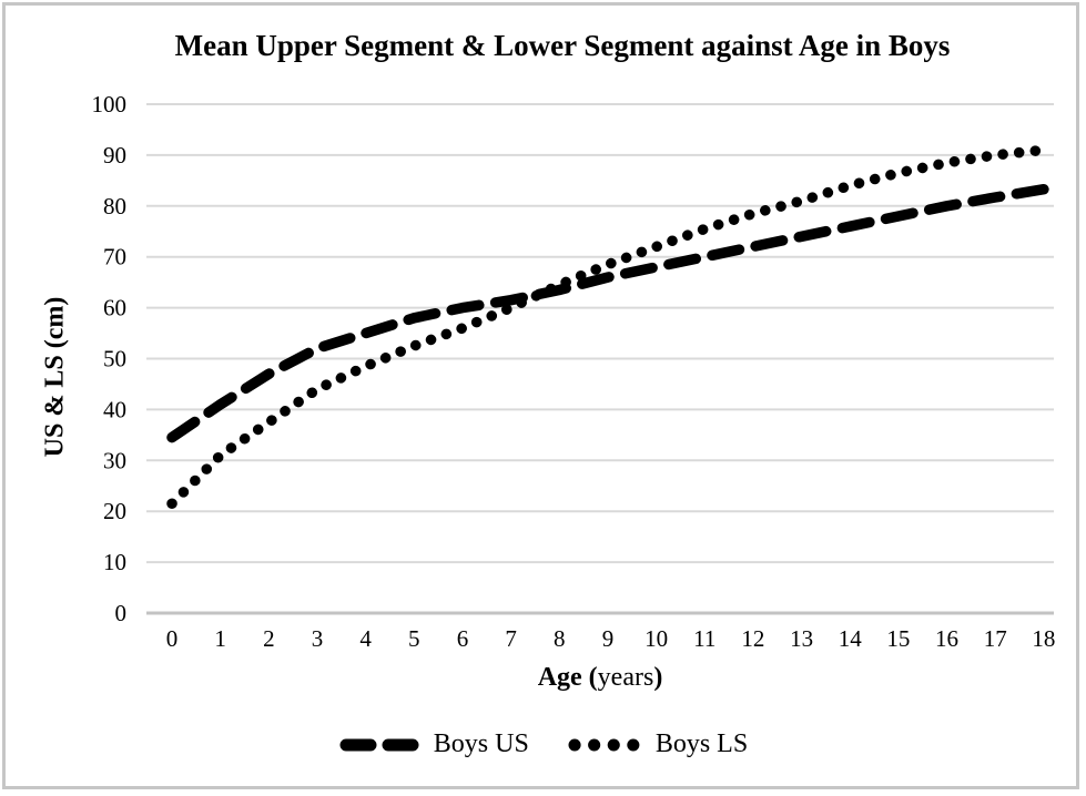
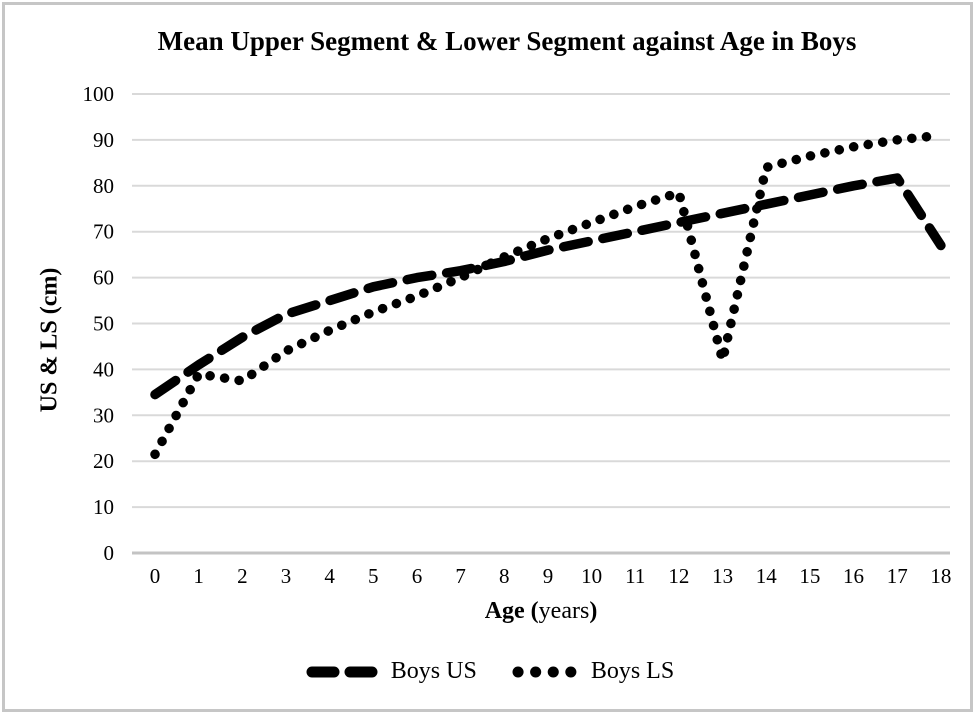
Boys LS/1: 31 -> 39
Boys LS/13: 81 -> 42
Boys US/18: 83 -> 67
